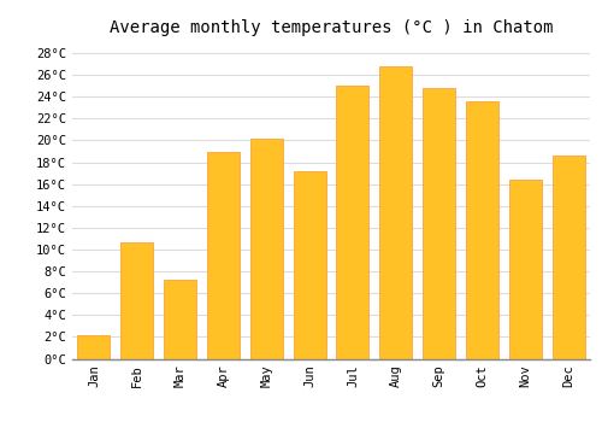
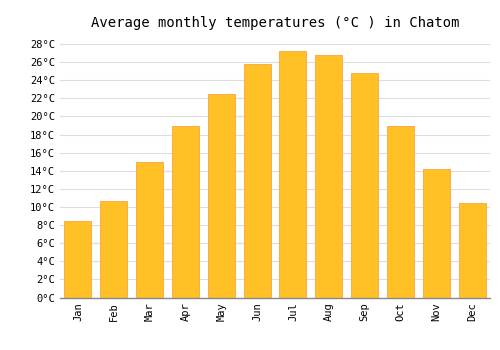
Jan: 2.2°C -> 8.5°C
Mar: 7.2°C -> 15.0°C
May: 20.2°C -> 22.5°C
Jun: 17.2°C -> 25.8°C
Jul: 25.0°C -> 27.2°C
Oct: 23.6°C -> 19.0°C
Nov: 16.4°C -> 14.2°C
Dec: 18.6°C -> 10.4°C
